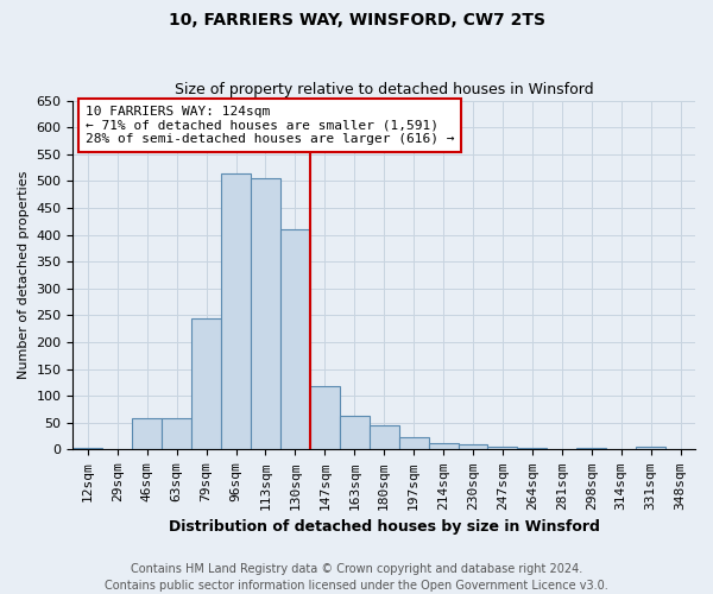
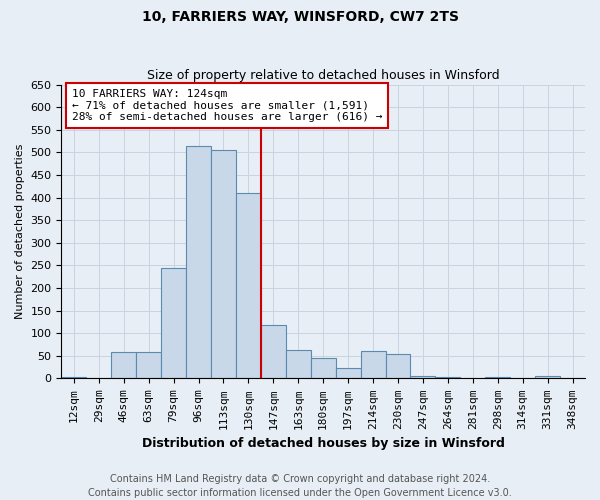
214sqm: 12 -> 60
230sqm: 9 -> 55
